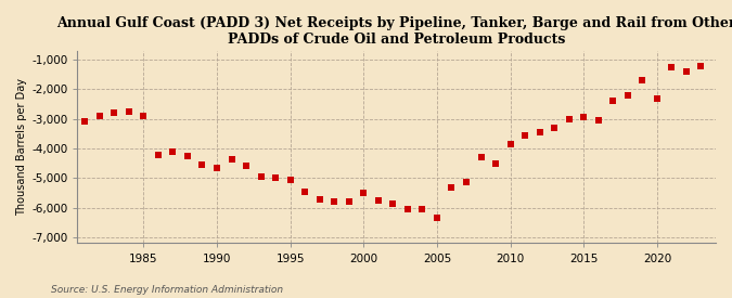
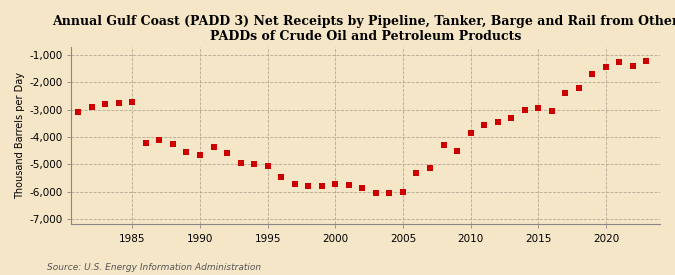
1985: -2,900 -> -2,700
2000: -5,500 -> -5,700
2005: -6,350 -> -6,000
2020: -2,300 -> -1,450
